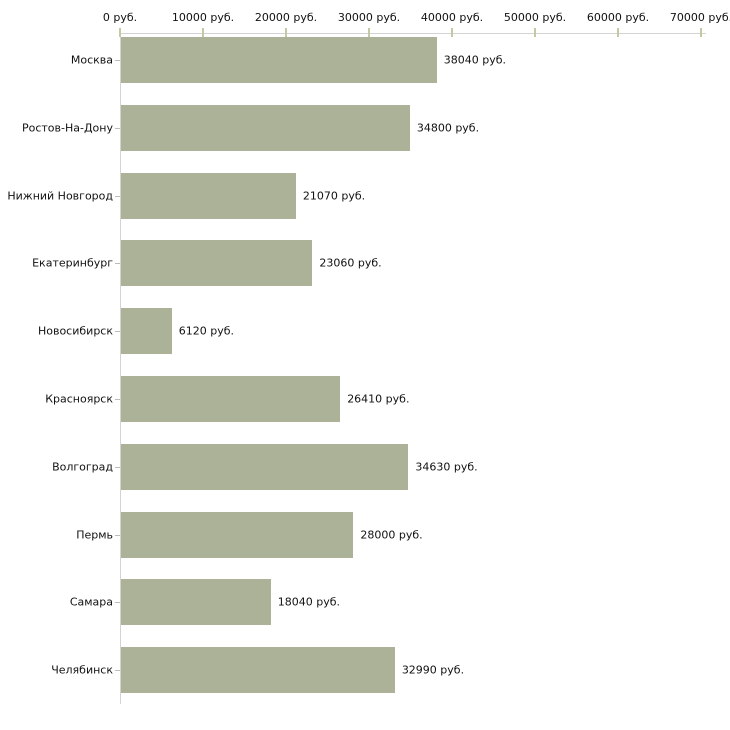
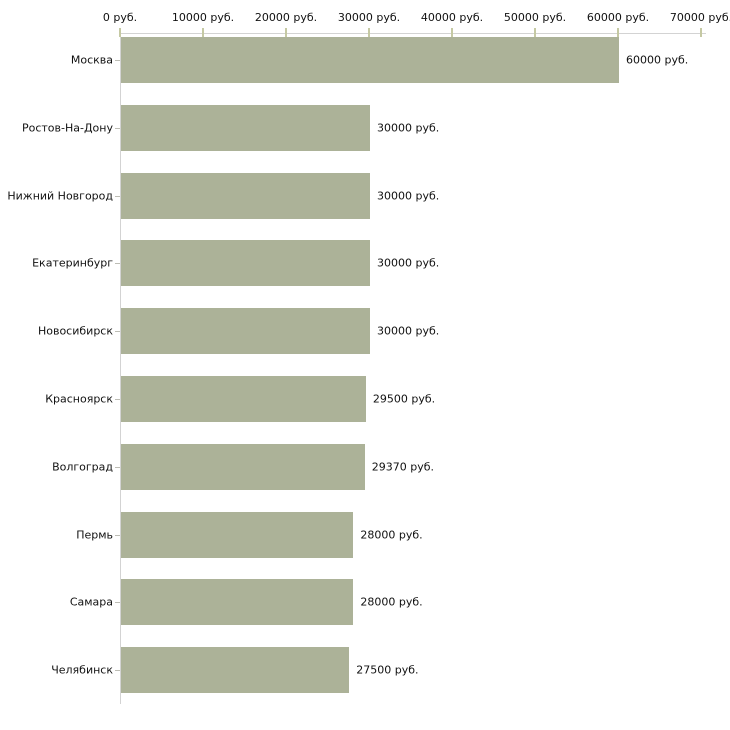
Москва: 38040 -> 60000
Ростов-На-Дону: 34800 -> 30000
Нижний Новгород: 21070 -> 30000
Екатеринбург: 23060 -> 30000
Новосибирск: 6120 -> 30000
Красноярск: 26410 -> 29500
Волгоград: 34630 -> 29370
Самара: 18040 -> 28000
Челябинск: 32990 -> 27500
